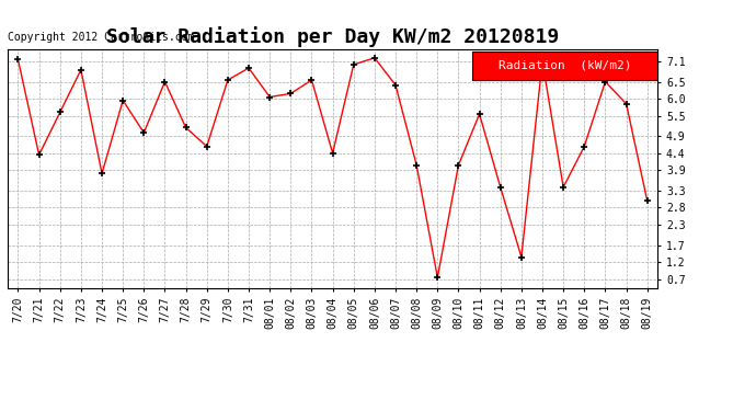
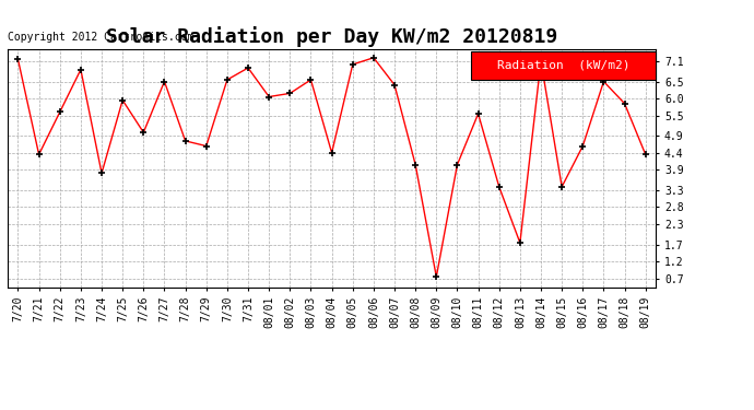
7/28: 5.15 -> 4.75
08/13: 1.35 -> 1.75
08/19: 3.00 -> 4.35
